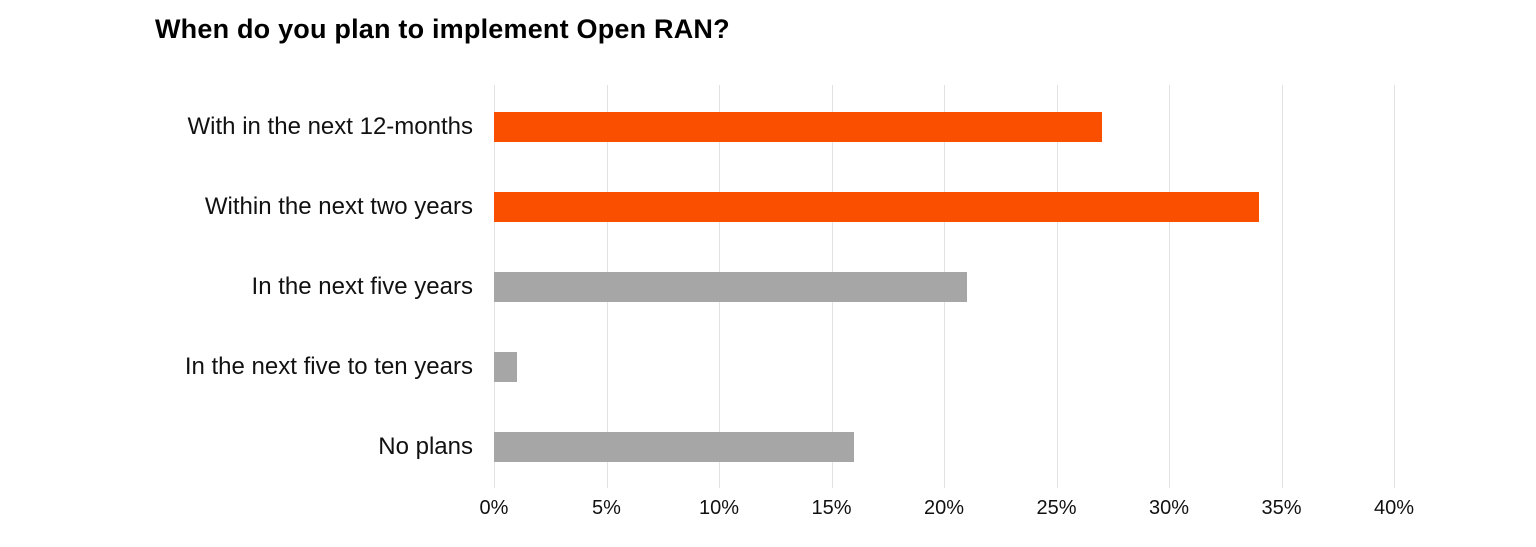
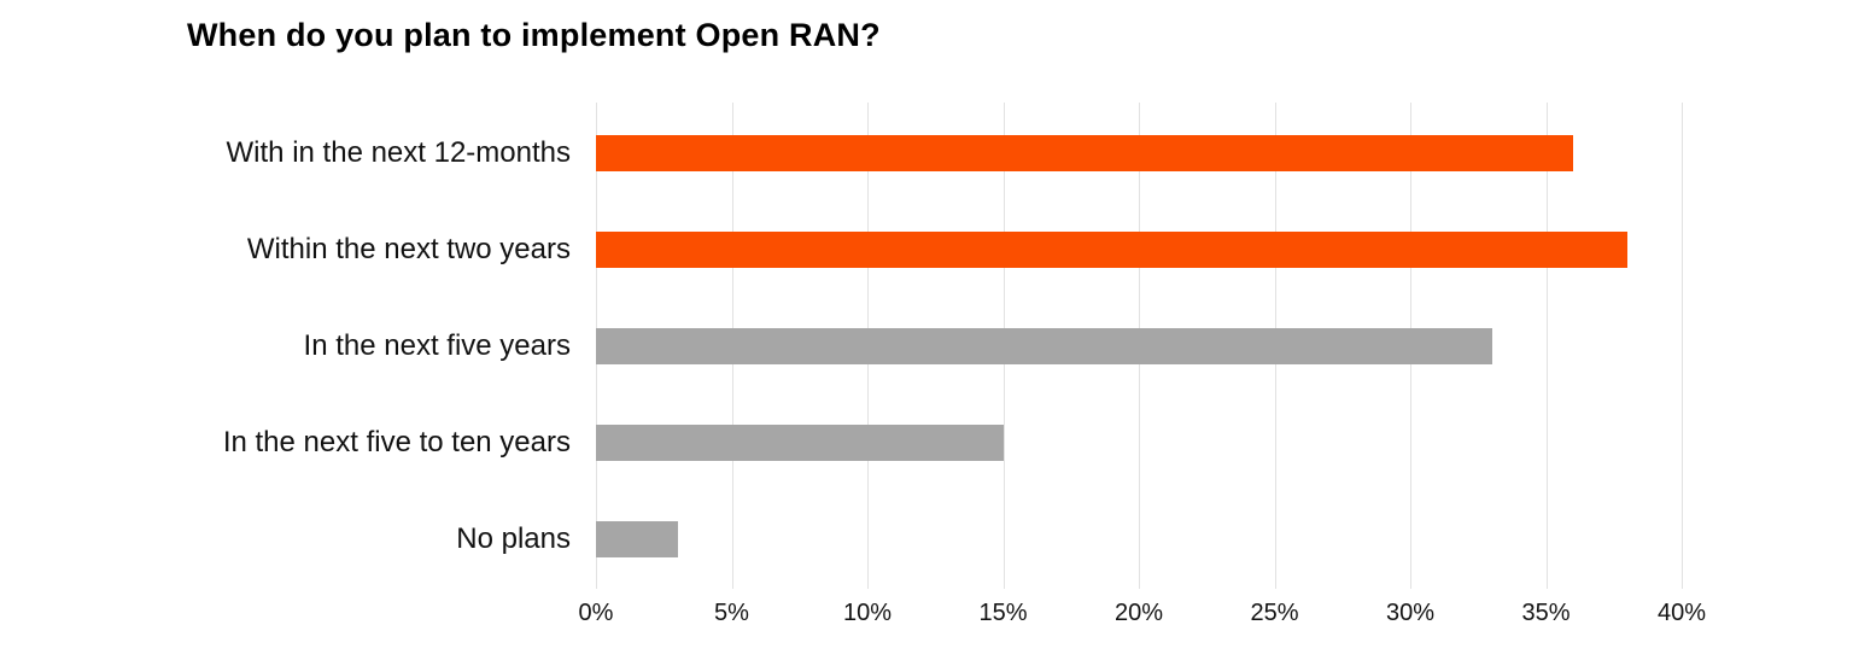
With in the next 12-months: 27% -> 36%
Within the next two years: 34% -> 38%
In the next five years: 21% -> 33%
In the next five to ten years: 1% -> 15%
No plans: 16% -> 3%
